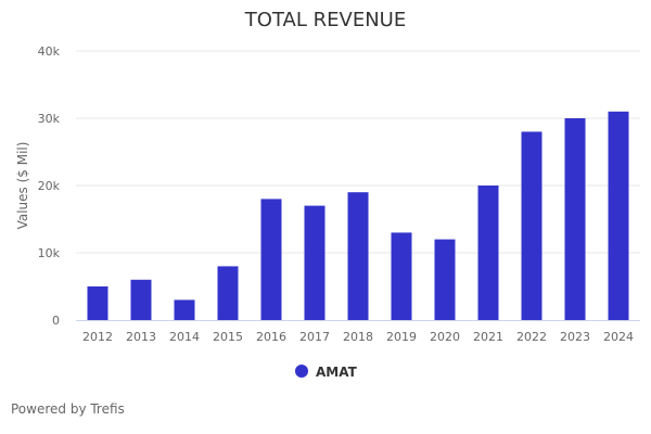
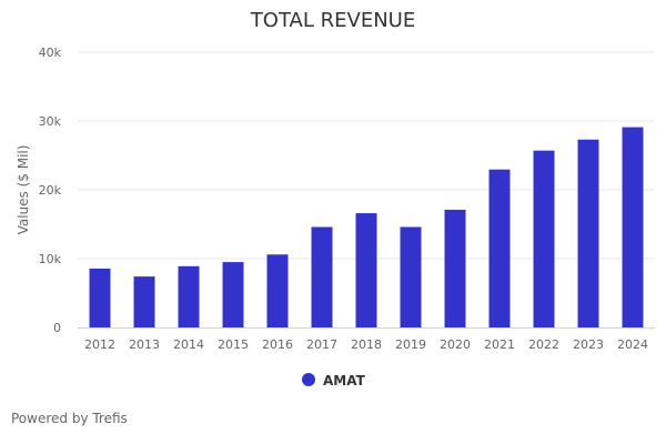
2012: 5k -> 9k
2013: 6k -> 7k
2014: 3k -> 9k
2015: 8k -> 10k
2016: 18k -> 11k
2017: 17k -> 15k
2018: 19k -> 17k
2019: 13k -> 15k
2020: 12k -> 17k
2021: 20k -> 23k
2022: 28k -> 26k
2023: 30k -> 27k
2024: 31k -> 29k
